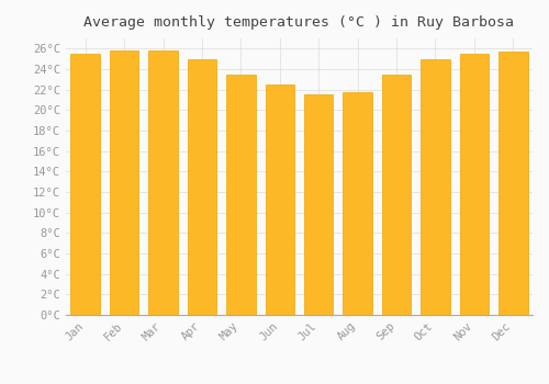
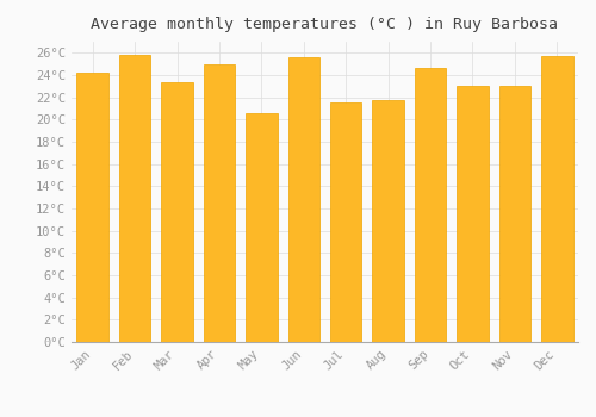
Jan: 25.5°C -> 24.2°C
Mar: 25.8°C -> 23.4°C
May: 23.5°C -> 20.6°C
Jun: 22.5°C -> 25.6°C
Sep: 23.5°C -> 24.6°C
Oct: 25.0°C -> 23.0°C
Nov: 25.5°C -> 23.0°C
